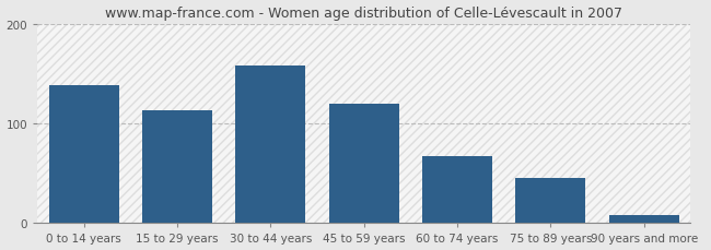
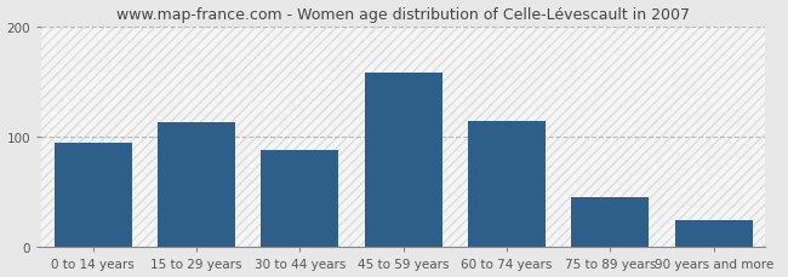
0 to 14 years: 138 -> 94
30 to 44 years: 158 -> 88
45 to 59 years: 120 -> 158
60 to 74 years: 67 -> 114
90 years and more: 8 -> 24
